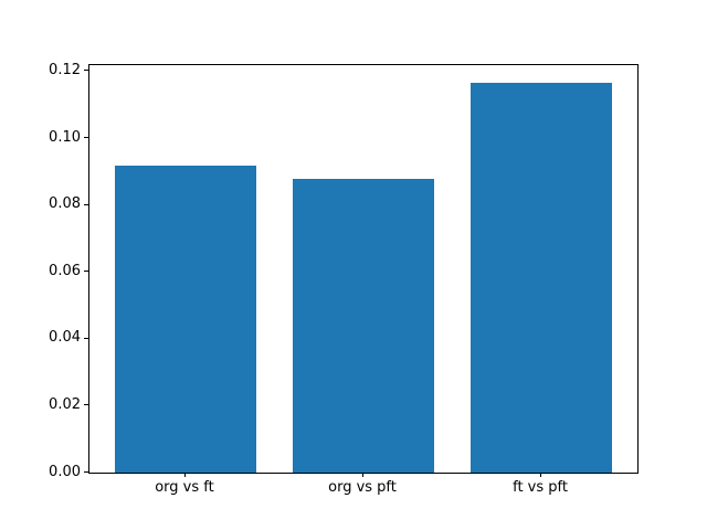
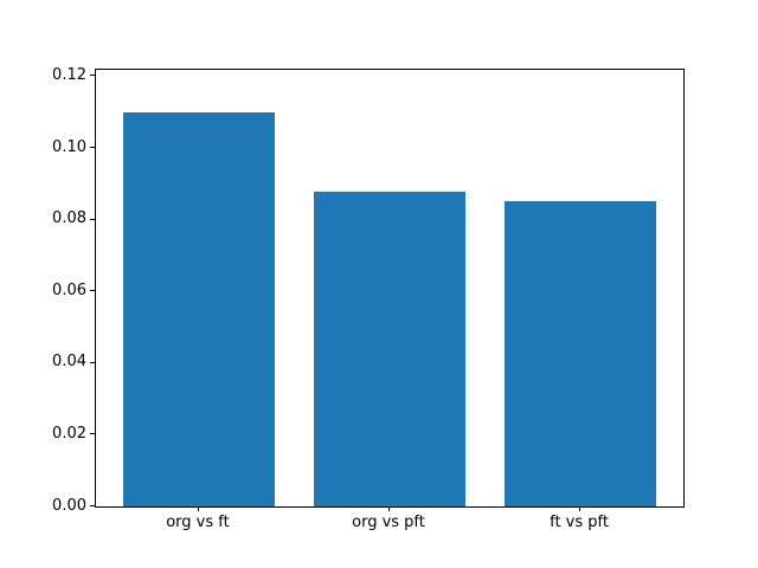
org vs ft: 0.092 -> 0.110
ft vs pft: 0.116 -> 0.085
